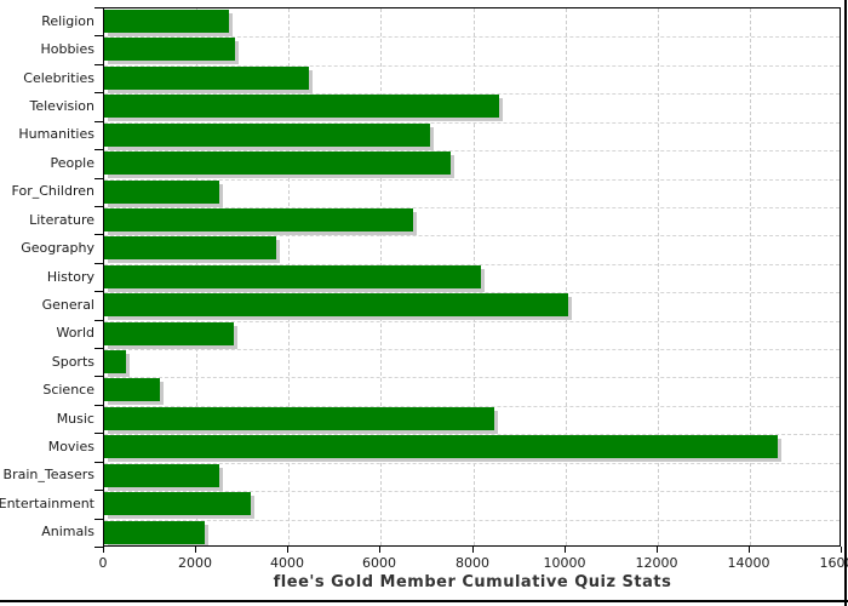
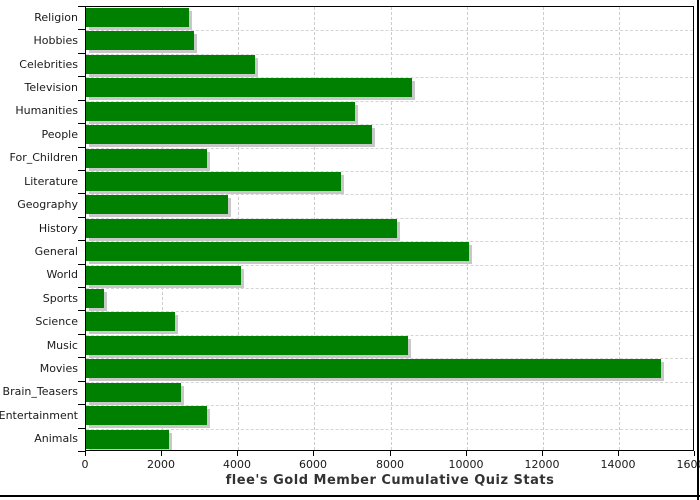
For_Children: 2500 -> 3200
World: 2800 -> 4100
Science: 1200 -> 2300
Movies: 14600 -> 15100
